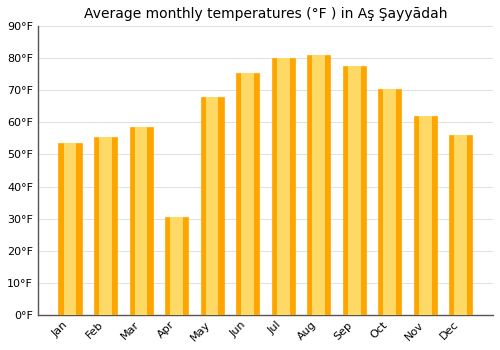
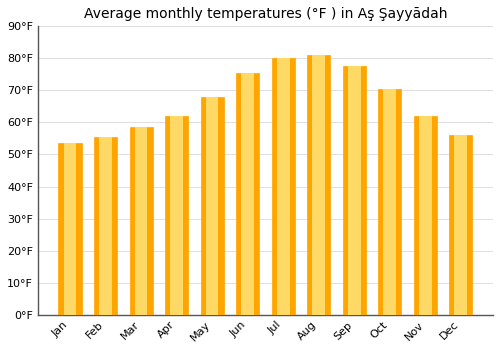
Apr: 30.5°F -> 62.0°F
